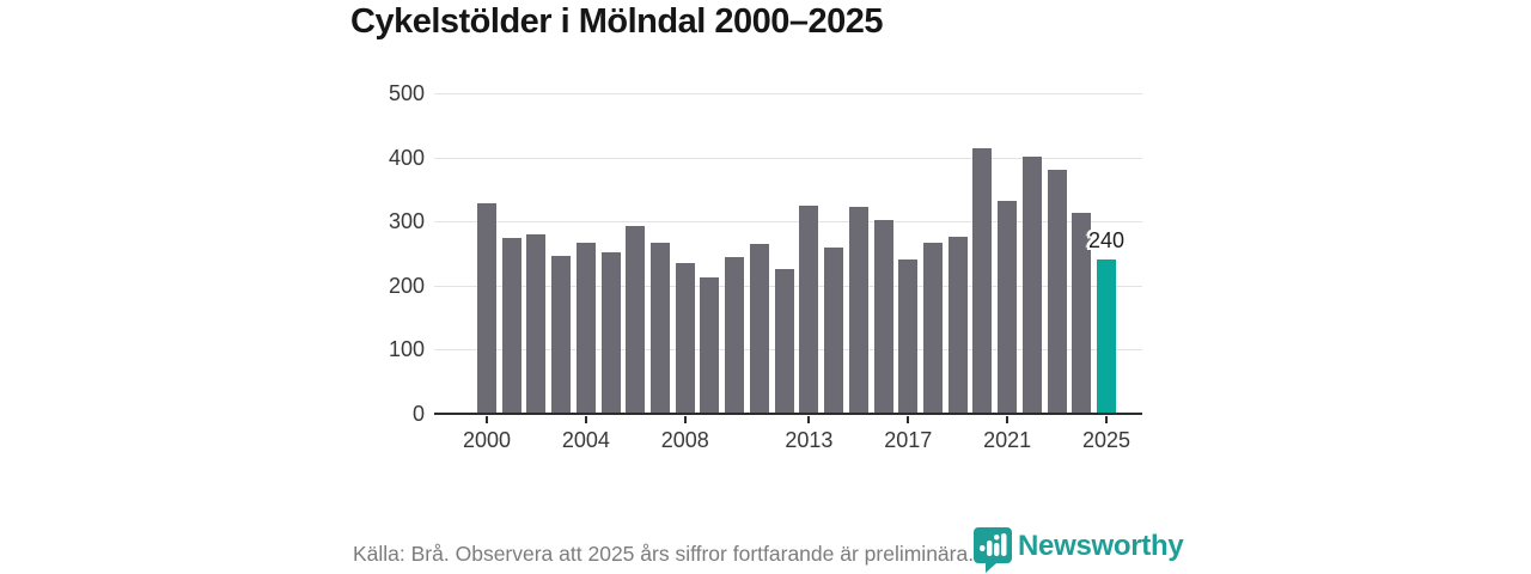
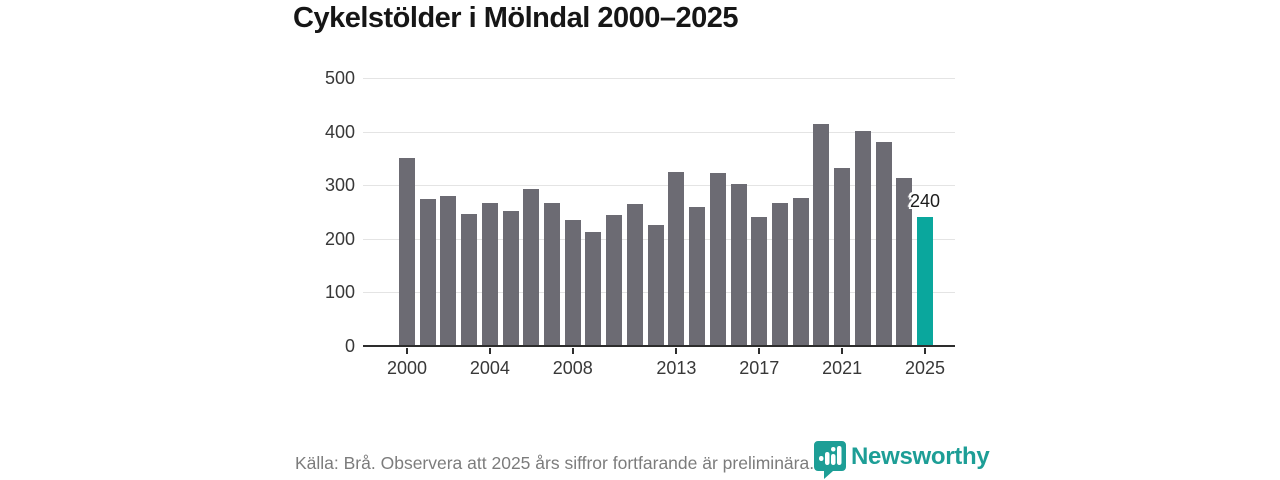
2000: 330 -> 350
